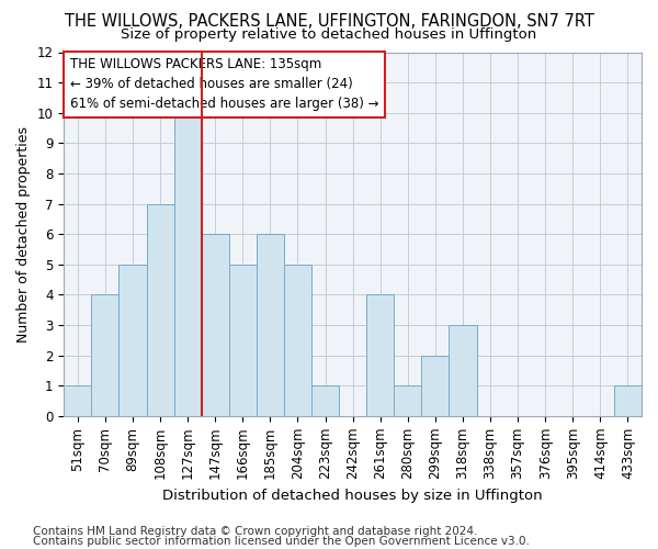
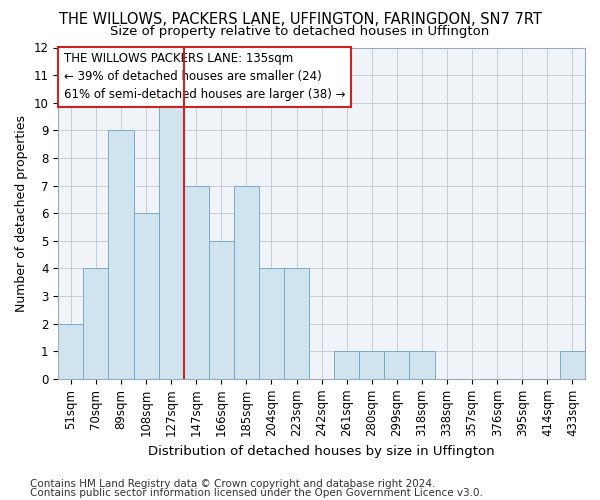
51sqm: 1 -> 2
89sqm: 5 -> 9
108sqm: 7 -> 6
147sqm: 6 -> 7
185sqm: 6 -> 7
204sqm: 5 -> 4
223sqm: 1 -> 4
261sqm: 4 -> 1
299sqm: 2 -> 1
318sqm: 3 -> 1
